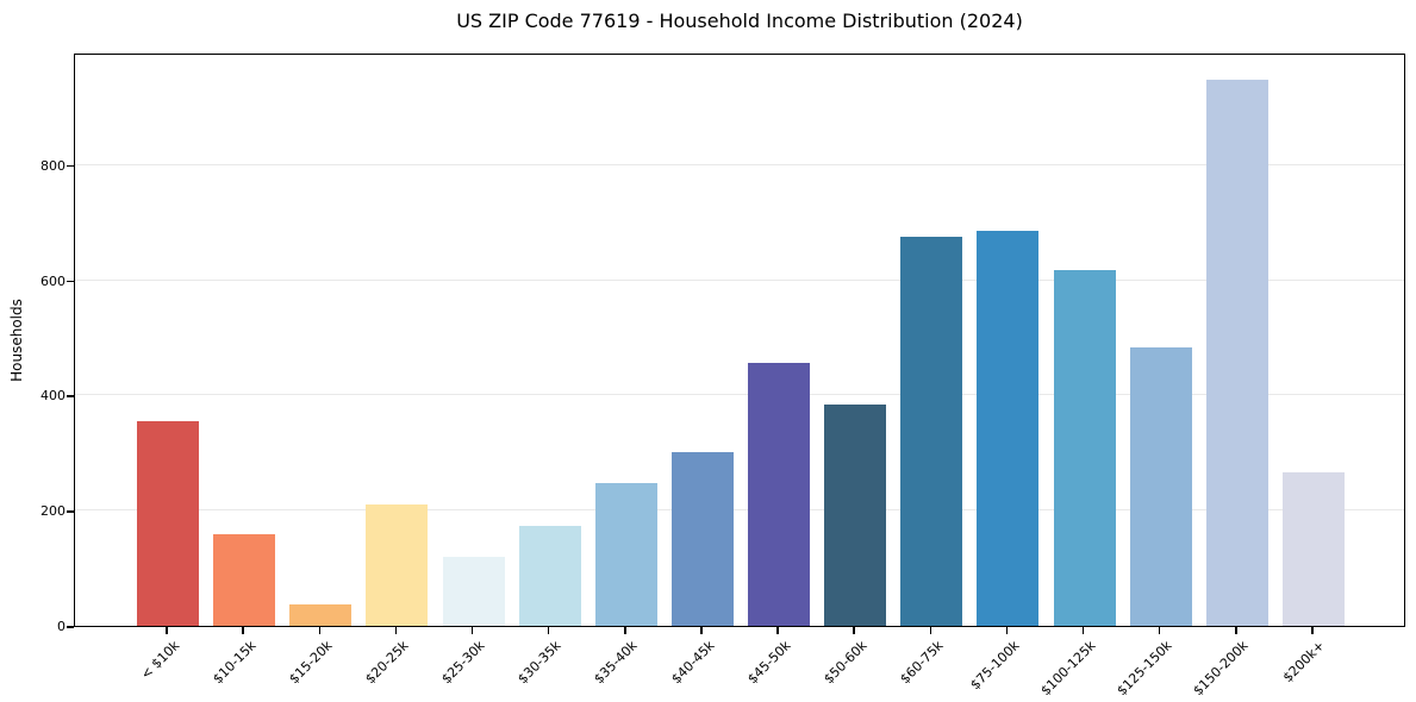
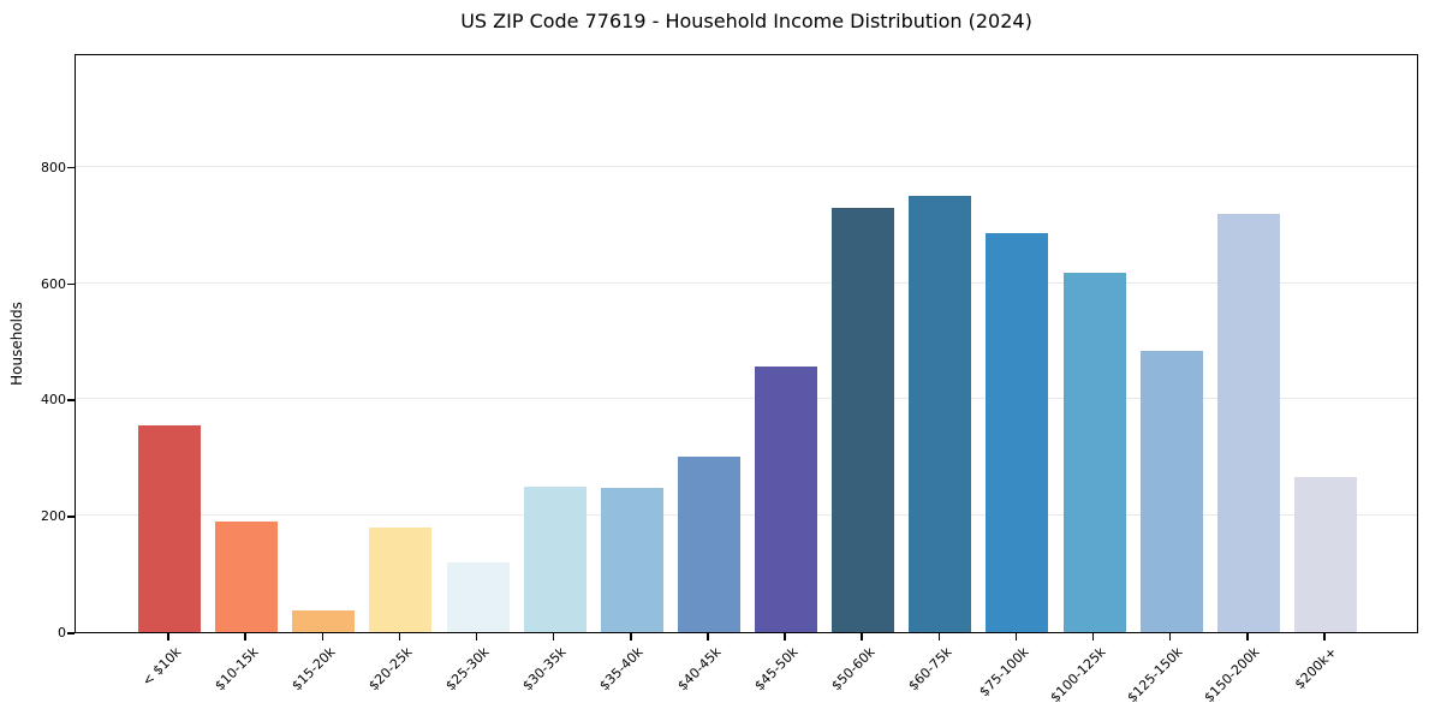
$10-15k: 160 -> 190
$20-25k: 210 -> 180
$30-35k: 170 -> 250
$50-60k: 380 -> 730
$60-75k: 680 -> 750
$150-200k: 950 -> 720
